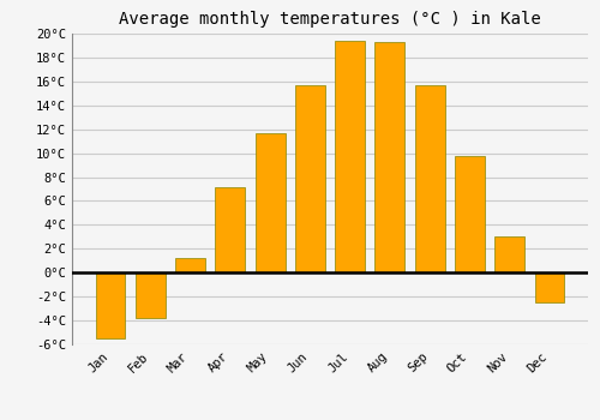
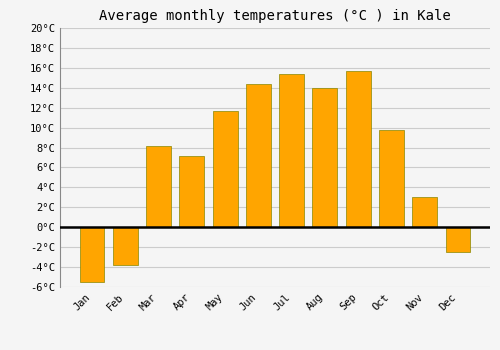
Mar: 1.2°C -> 8.2°C
Jun: 15.7°C -> 14.4°C
Jul: 19.4°C -> 15.4°C
Aug: 19.3°C -> 14.0°C
